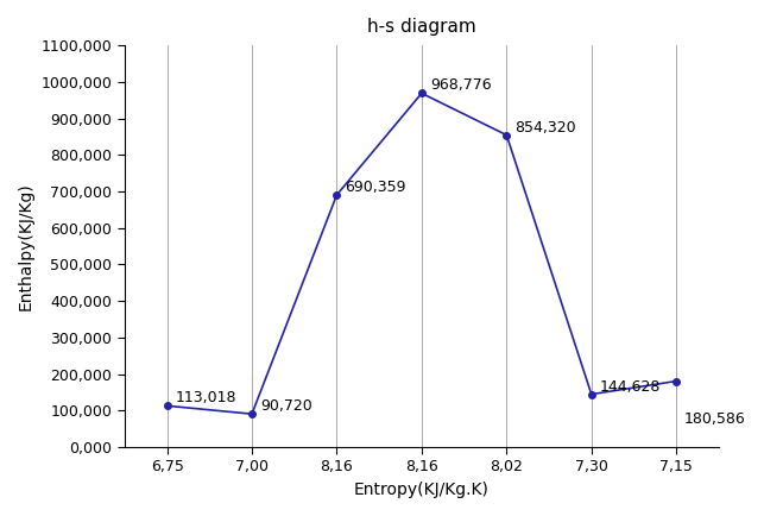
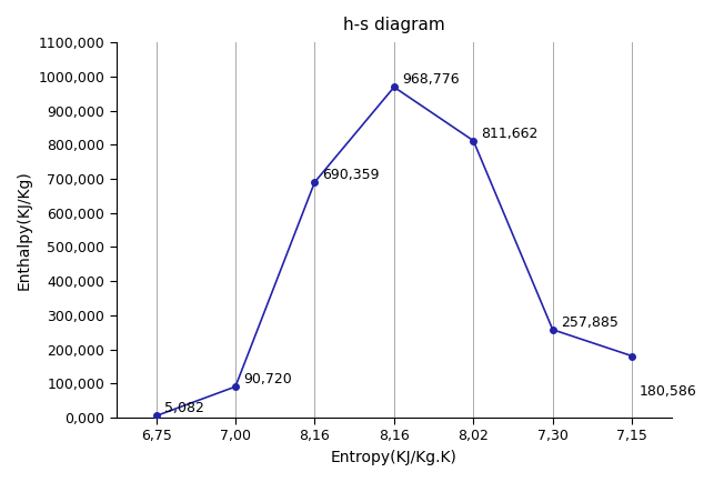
6,75: 113,018 -> 5,082
8,02: 854,320 -> 811,662
7,30: 144,628 -> 257,885
